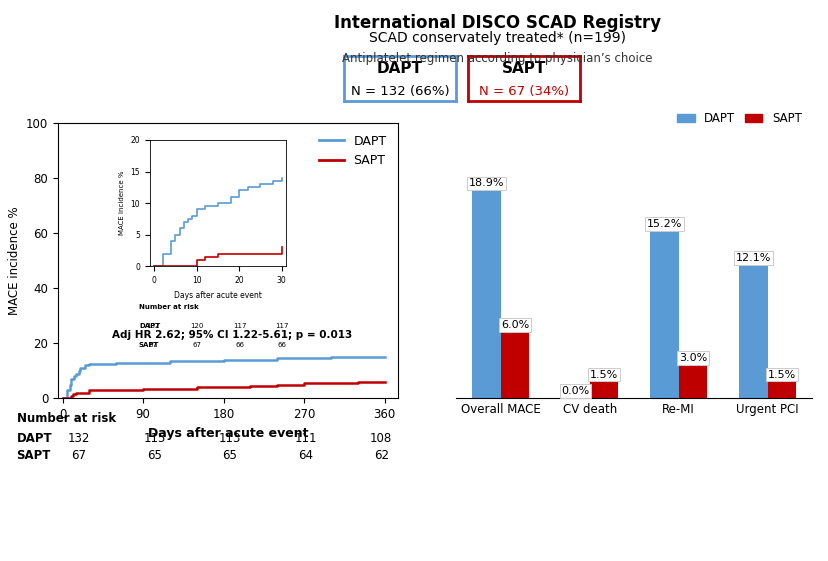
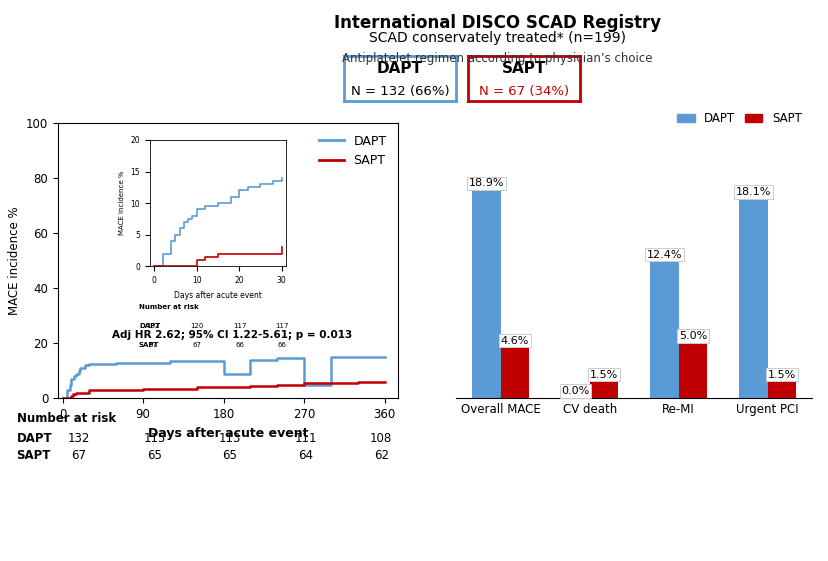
DAPT/180: 14.0 -> 9.0
DAPT/270: 14.5 -> 5.0
SAPT/Overall MACE: 6.0% -> 4.6%
DAPT/Re-MI: 15.2% -> 12.4%
SAPT/Re-MI: 3.0% -> 5.0%
DAPT/Urgent PCI: 12.1% -> 18.1%
